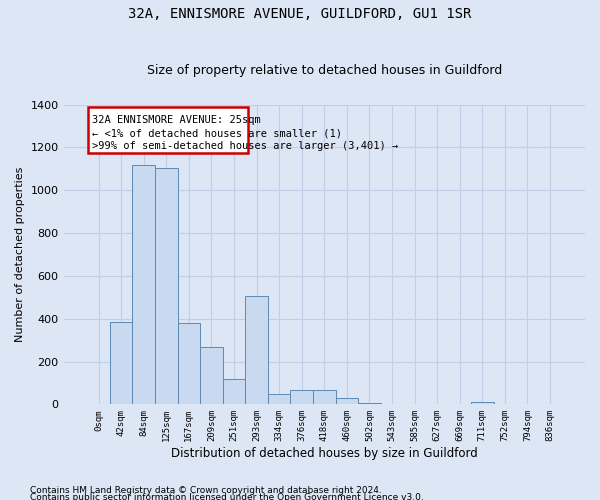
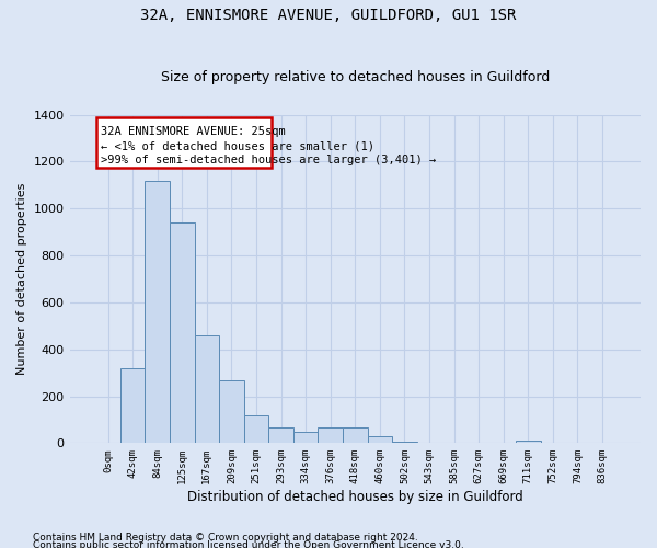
42sqm: 385 -> 320
125sqm: 1105 -> 940
167sqm: 380 -> 460
293sqm: 505 -> 65
